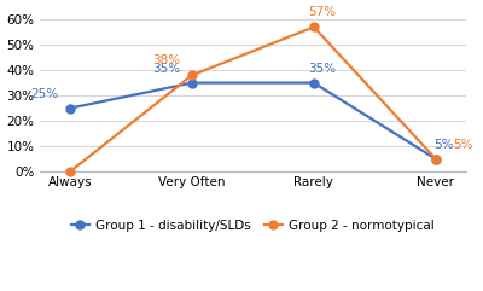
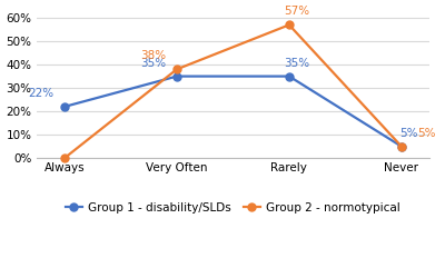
Group 1 - disability/SLDs/Always: 25% -> 22%
